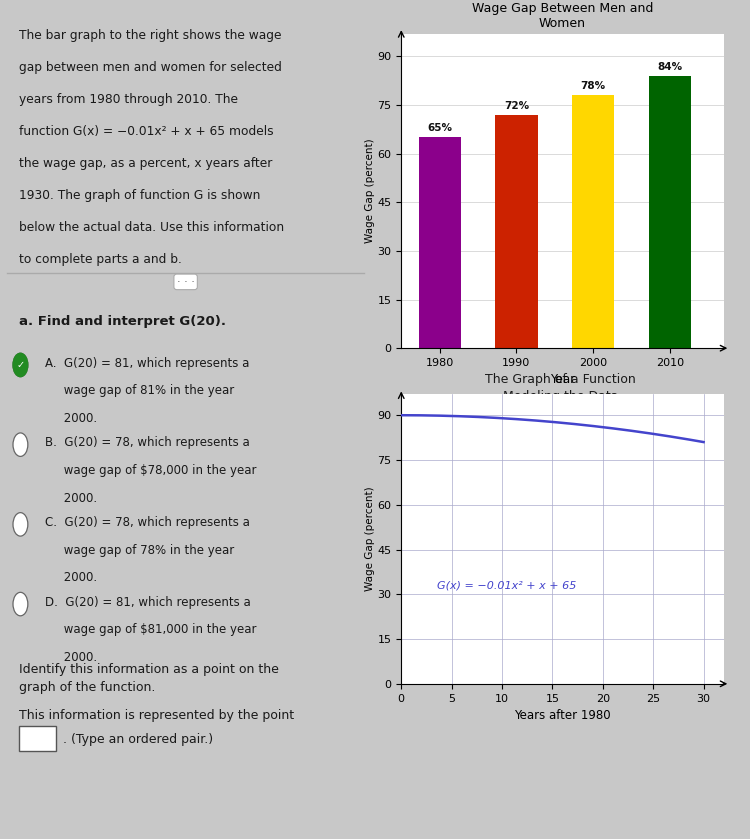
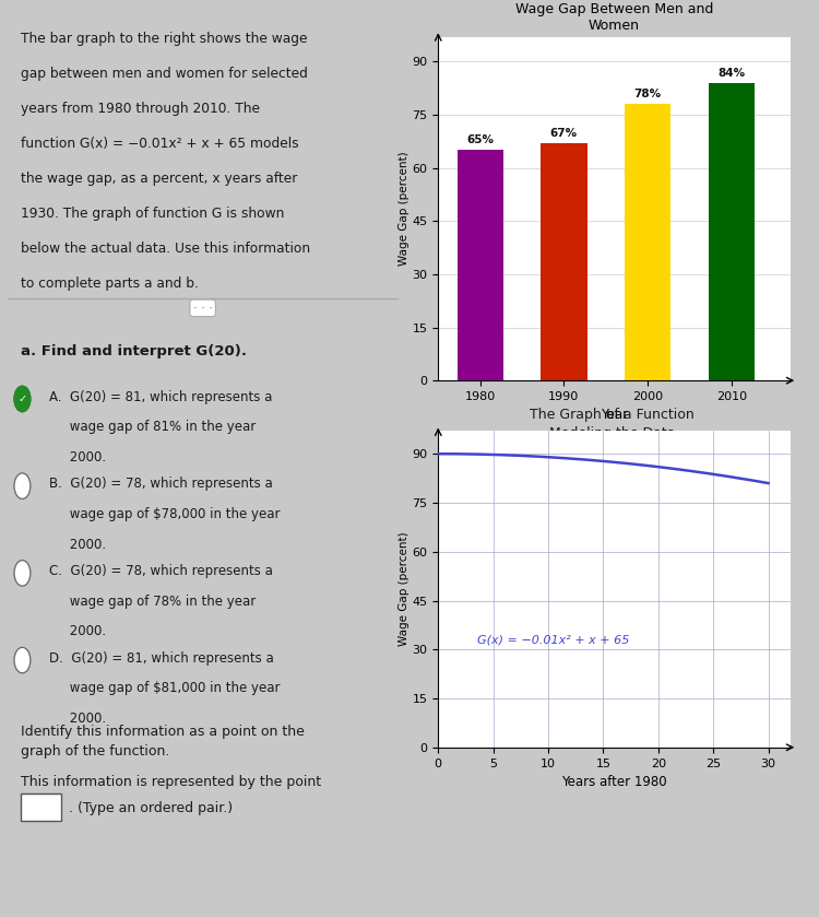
Wage Gap Between Men and Women/1990: 72% -> 67%
